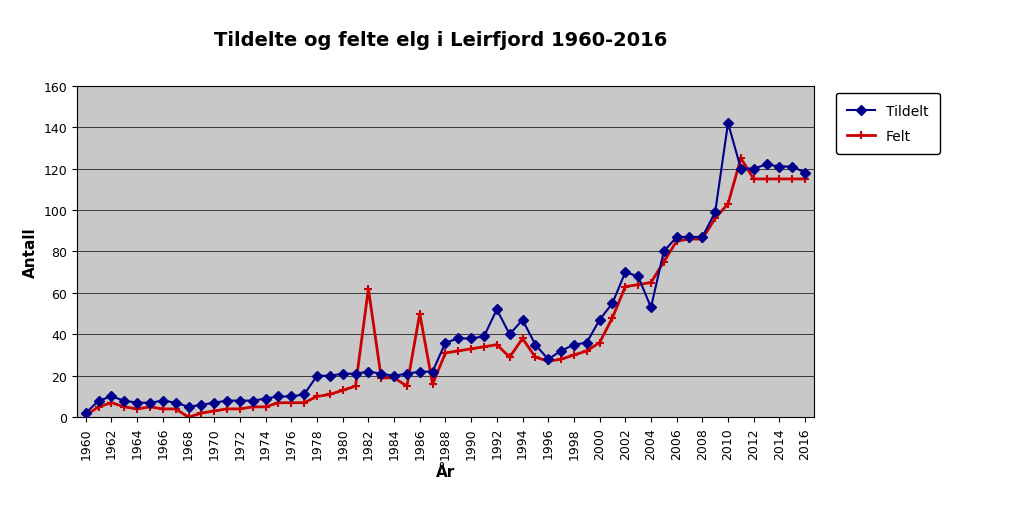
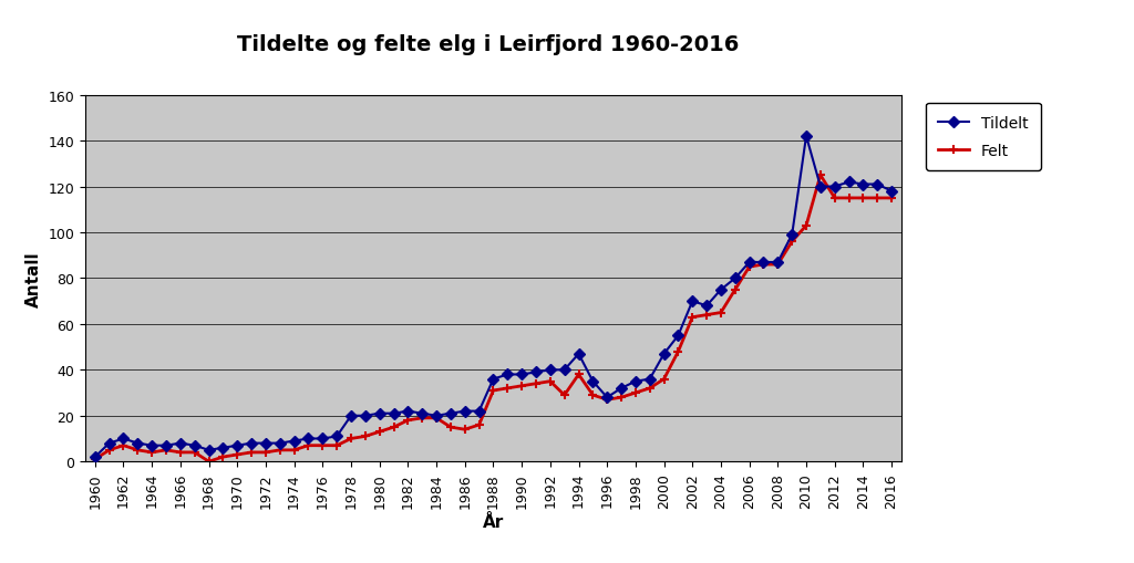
Felt/1982: 62 -> 18
Felt/1986: 50 -> 14
Tildelt/1992: 52 -> 40
Tildelt/2004: 53 -> 75
